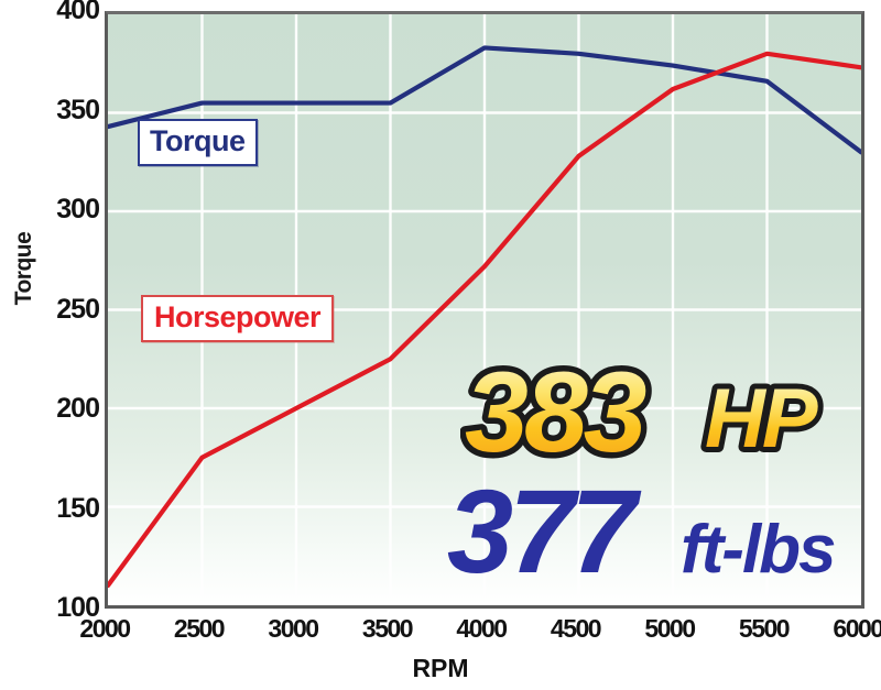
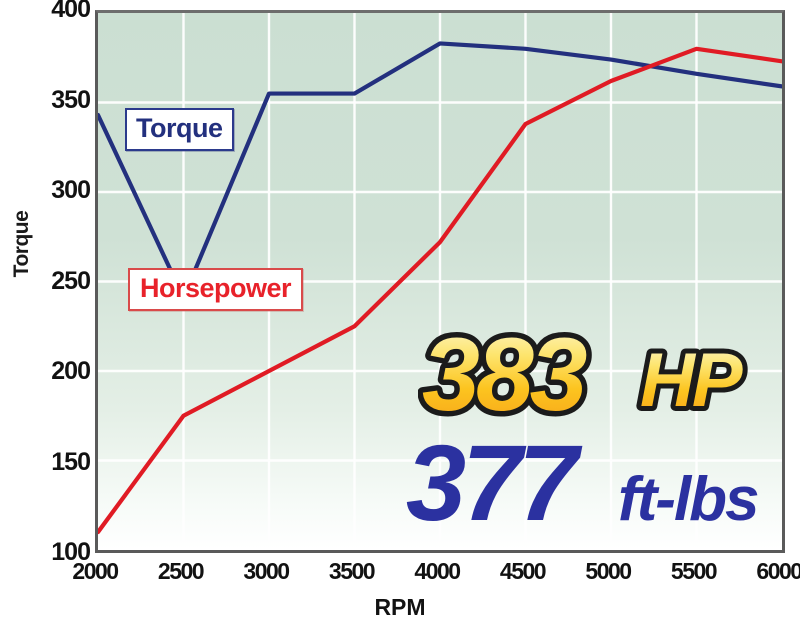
Torque/2500: 355 -> 241
Horsepower/4500: 328 -> 338
Torque/6000: 330 -> 359
